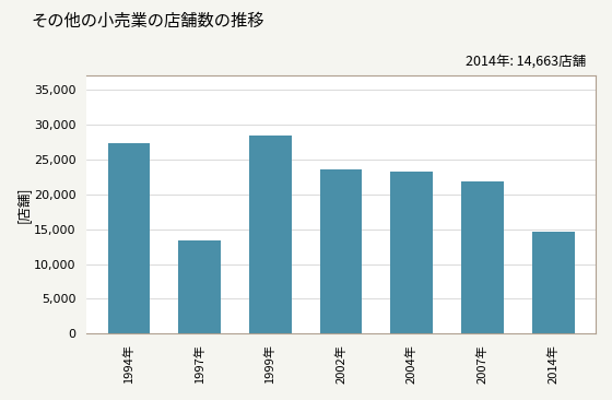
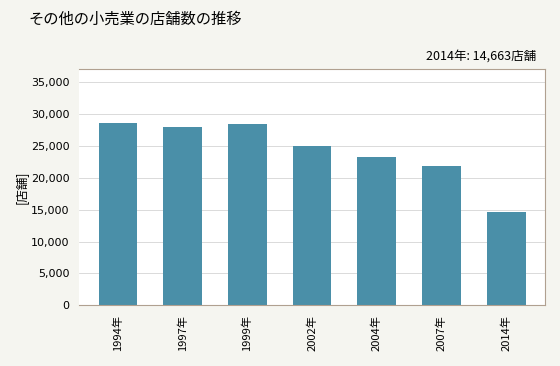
1994年: 27,400 -> 28,600
1997年: 13,400 -> 27,900
2002年: 23,600 -> 25,000
